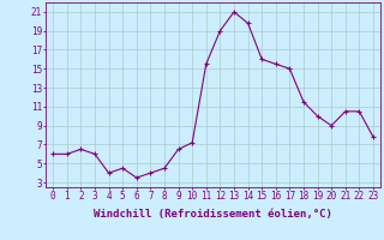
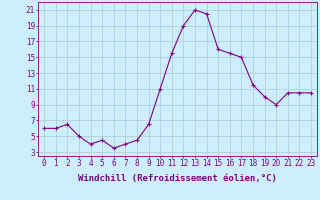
3: 6.0 -> 5.0
10: 7.2 -> 11.0
14: 19.8 -> 20.5
23: 7.8 -> 10.5
